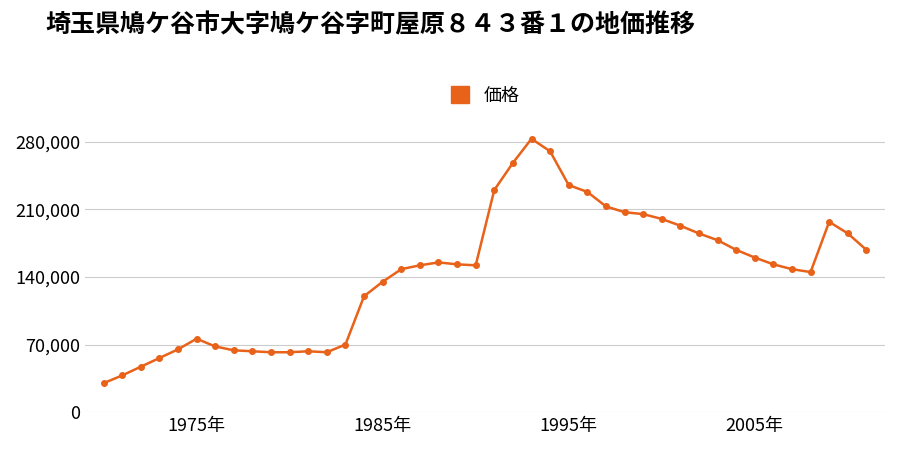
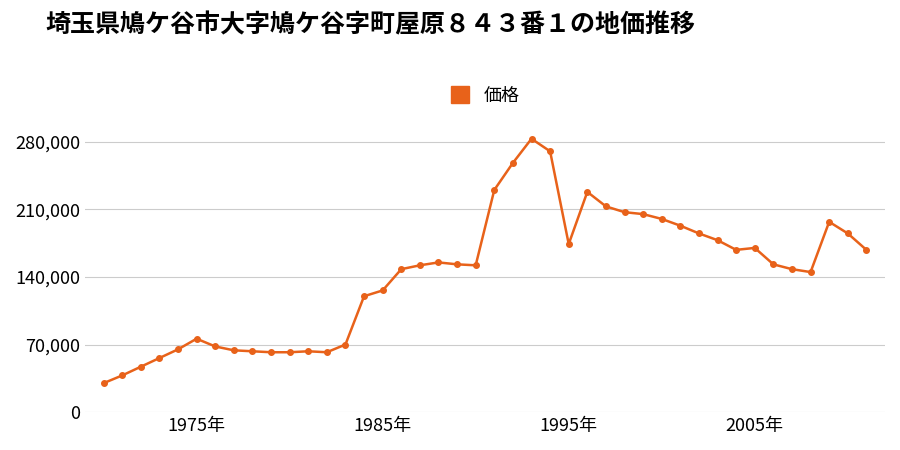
1985年: 135,000 -> 126,000
1995年: 235,000 -> 174,000
2005年: 160,000 -> 170,000
